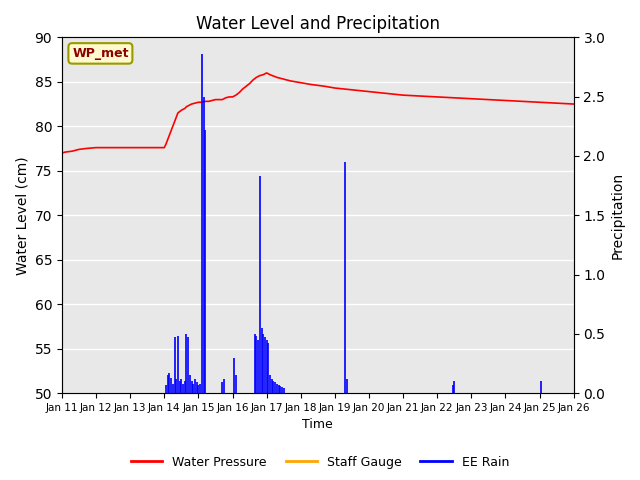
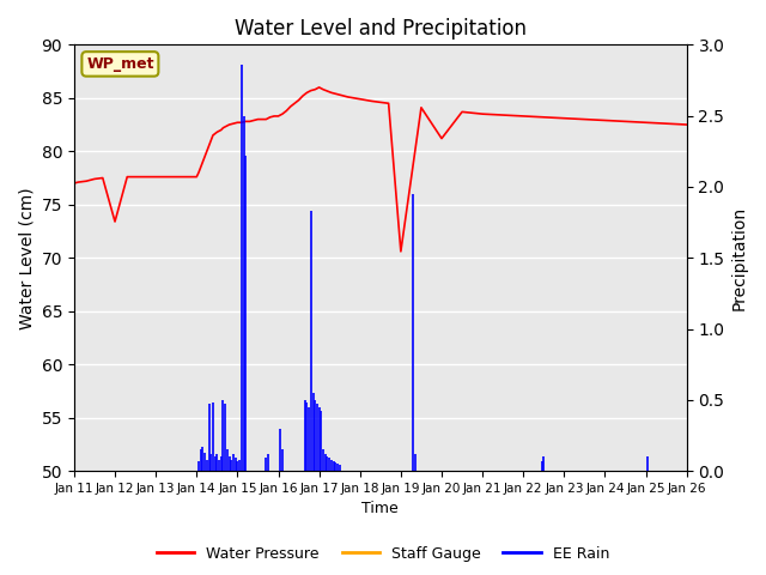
Jan 12: 77.6 -> 73.4
Jan 19: 84.3 -> 70.6
Jan 20: 83.9 -> 81.2
